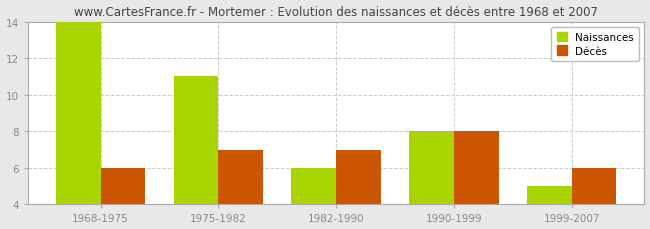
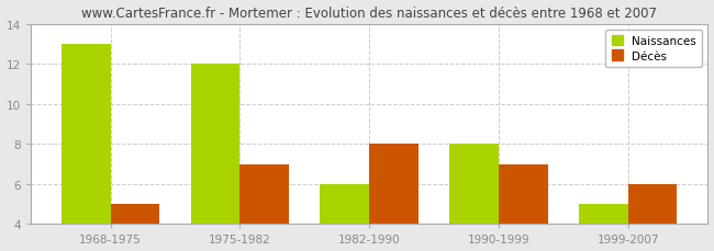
Naissances/1968-1975: 14 -> 13
Décès/1968-1975: 6 -> 5
Naissances/1975-1982: 11 -> 12
Décès/1982-1990: 7 -> 8
Décès/1990-1999: 8 -> 7
